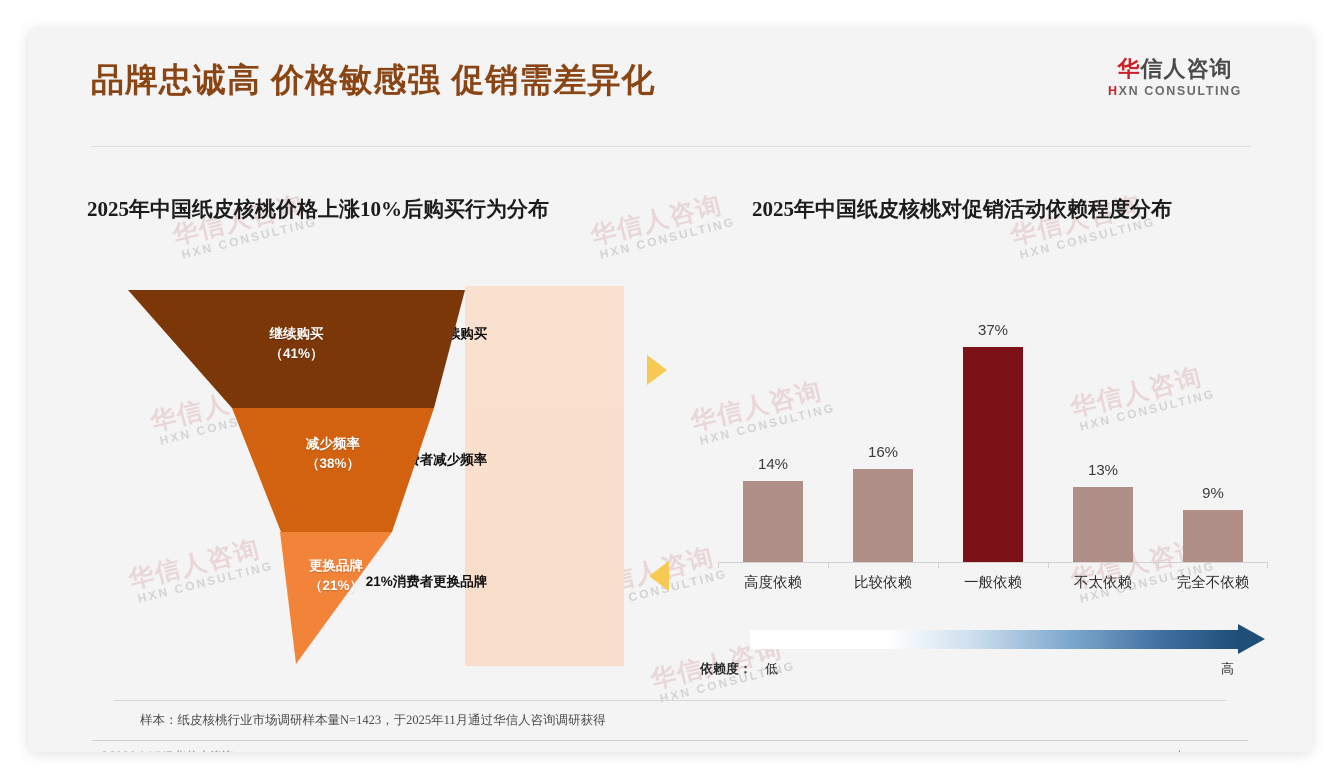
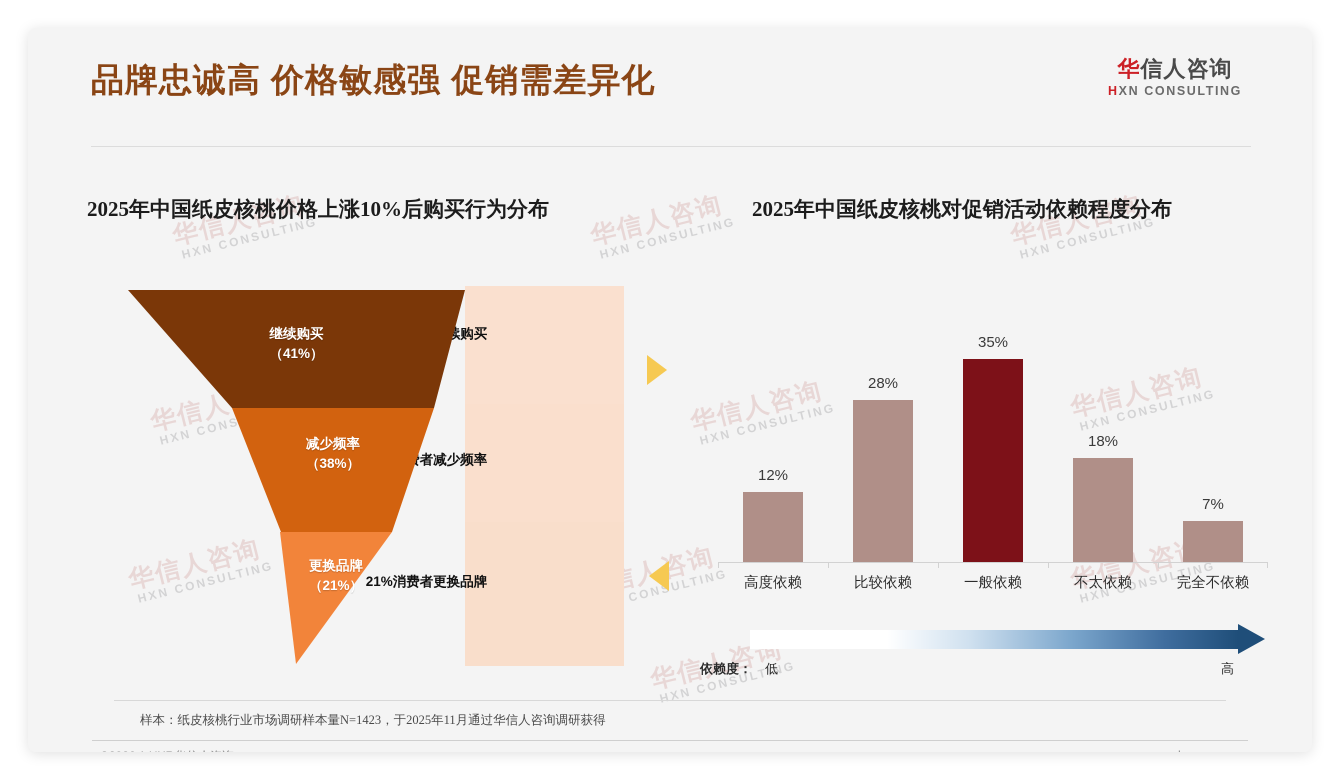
2025年中国纸皮核桃对促销活动依赖程度分布/高度依赖: 14% -> 12%
2025年中国纸皮核桃对促销活动依赖程度分布/比较依赖: 16% -> 28%
2025年中国纸皮核桃对促销活动依赖程度分布/一般依赖: 37% -> 35%
2025年中国纸皮核桃对促销活动依赖程度分布/不太依赖: 13% -> 18%
2025年中国纸皮核桃对促销活动依赖程度分布/完全不依赖: 9% -> 7%
